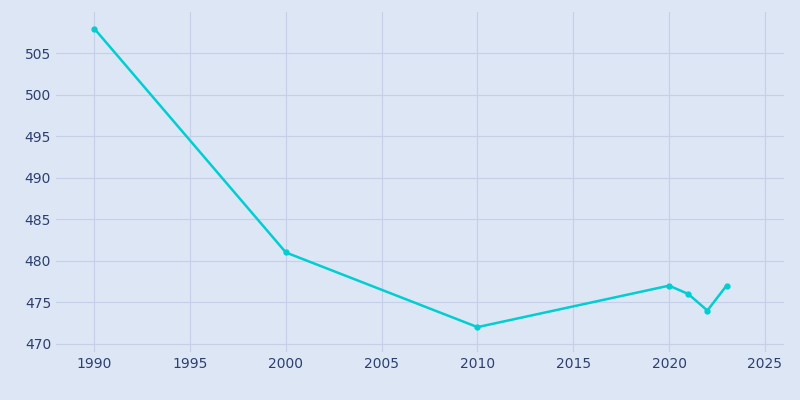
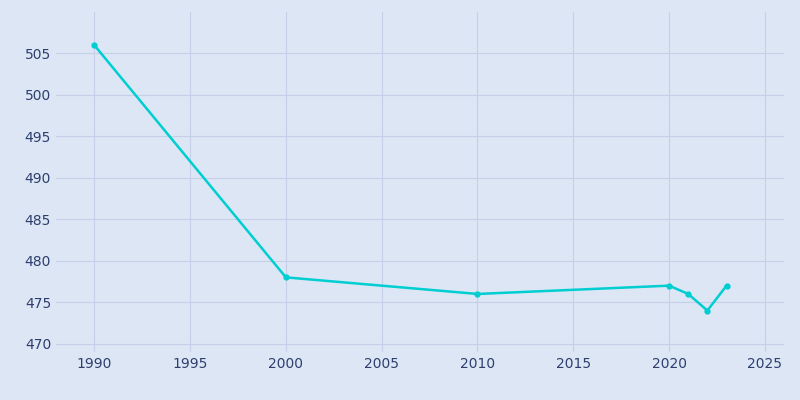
1990: 508 -> 506
2000: 481 -> 478
2010: 472 -> 476
